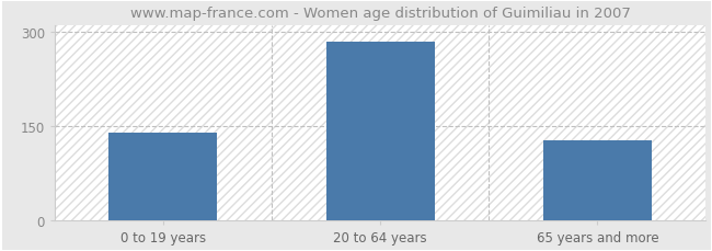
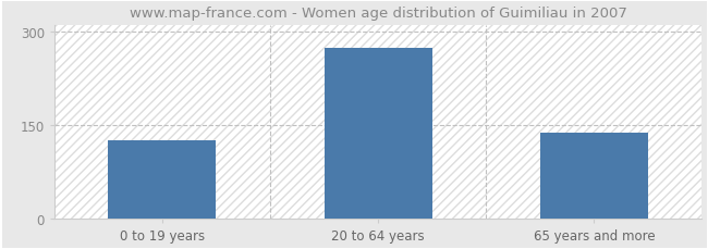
0 to 19 years: 140 -> 126
20 to 64 years: 284 -> 274
65 years and more: 127 -> 138
